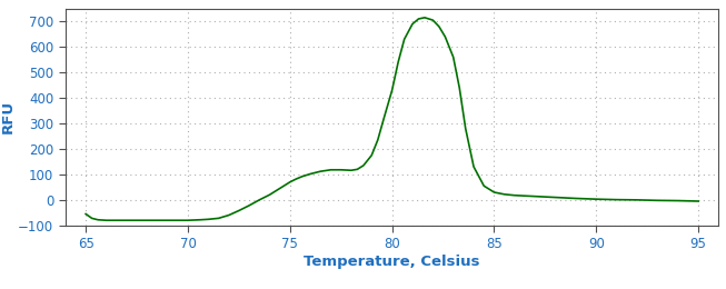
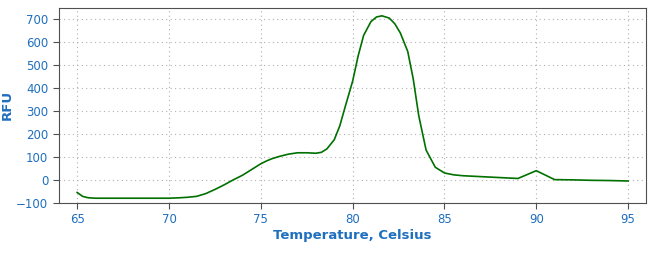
90: 3 -> 40
